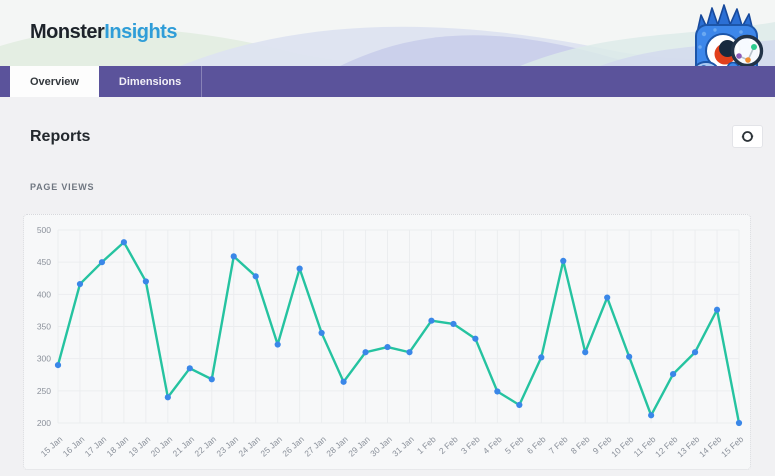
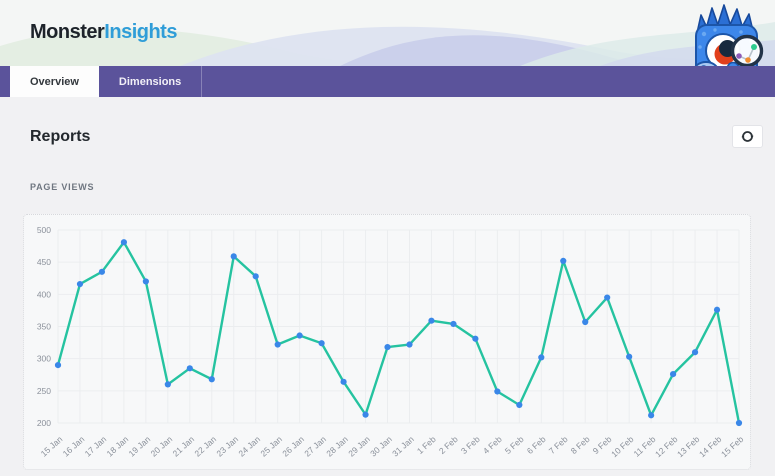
17 Jan: 450 -> 440
20 Jan: 240 -> 260
26 Jan: 440 -> 340
27 Jan: 340 -> 320
29 Jan: 310 -> 210
31 Jan: 310 -> 320
8 Feb: 310 -> 360
